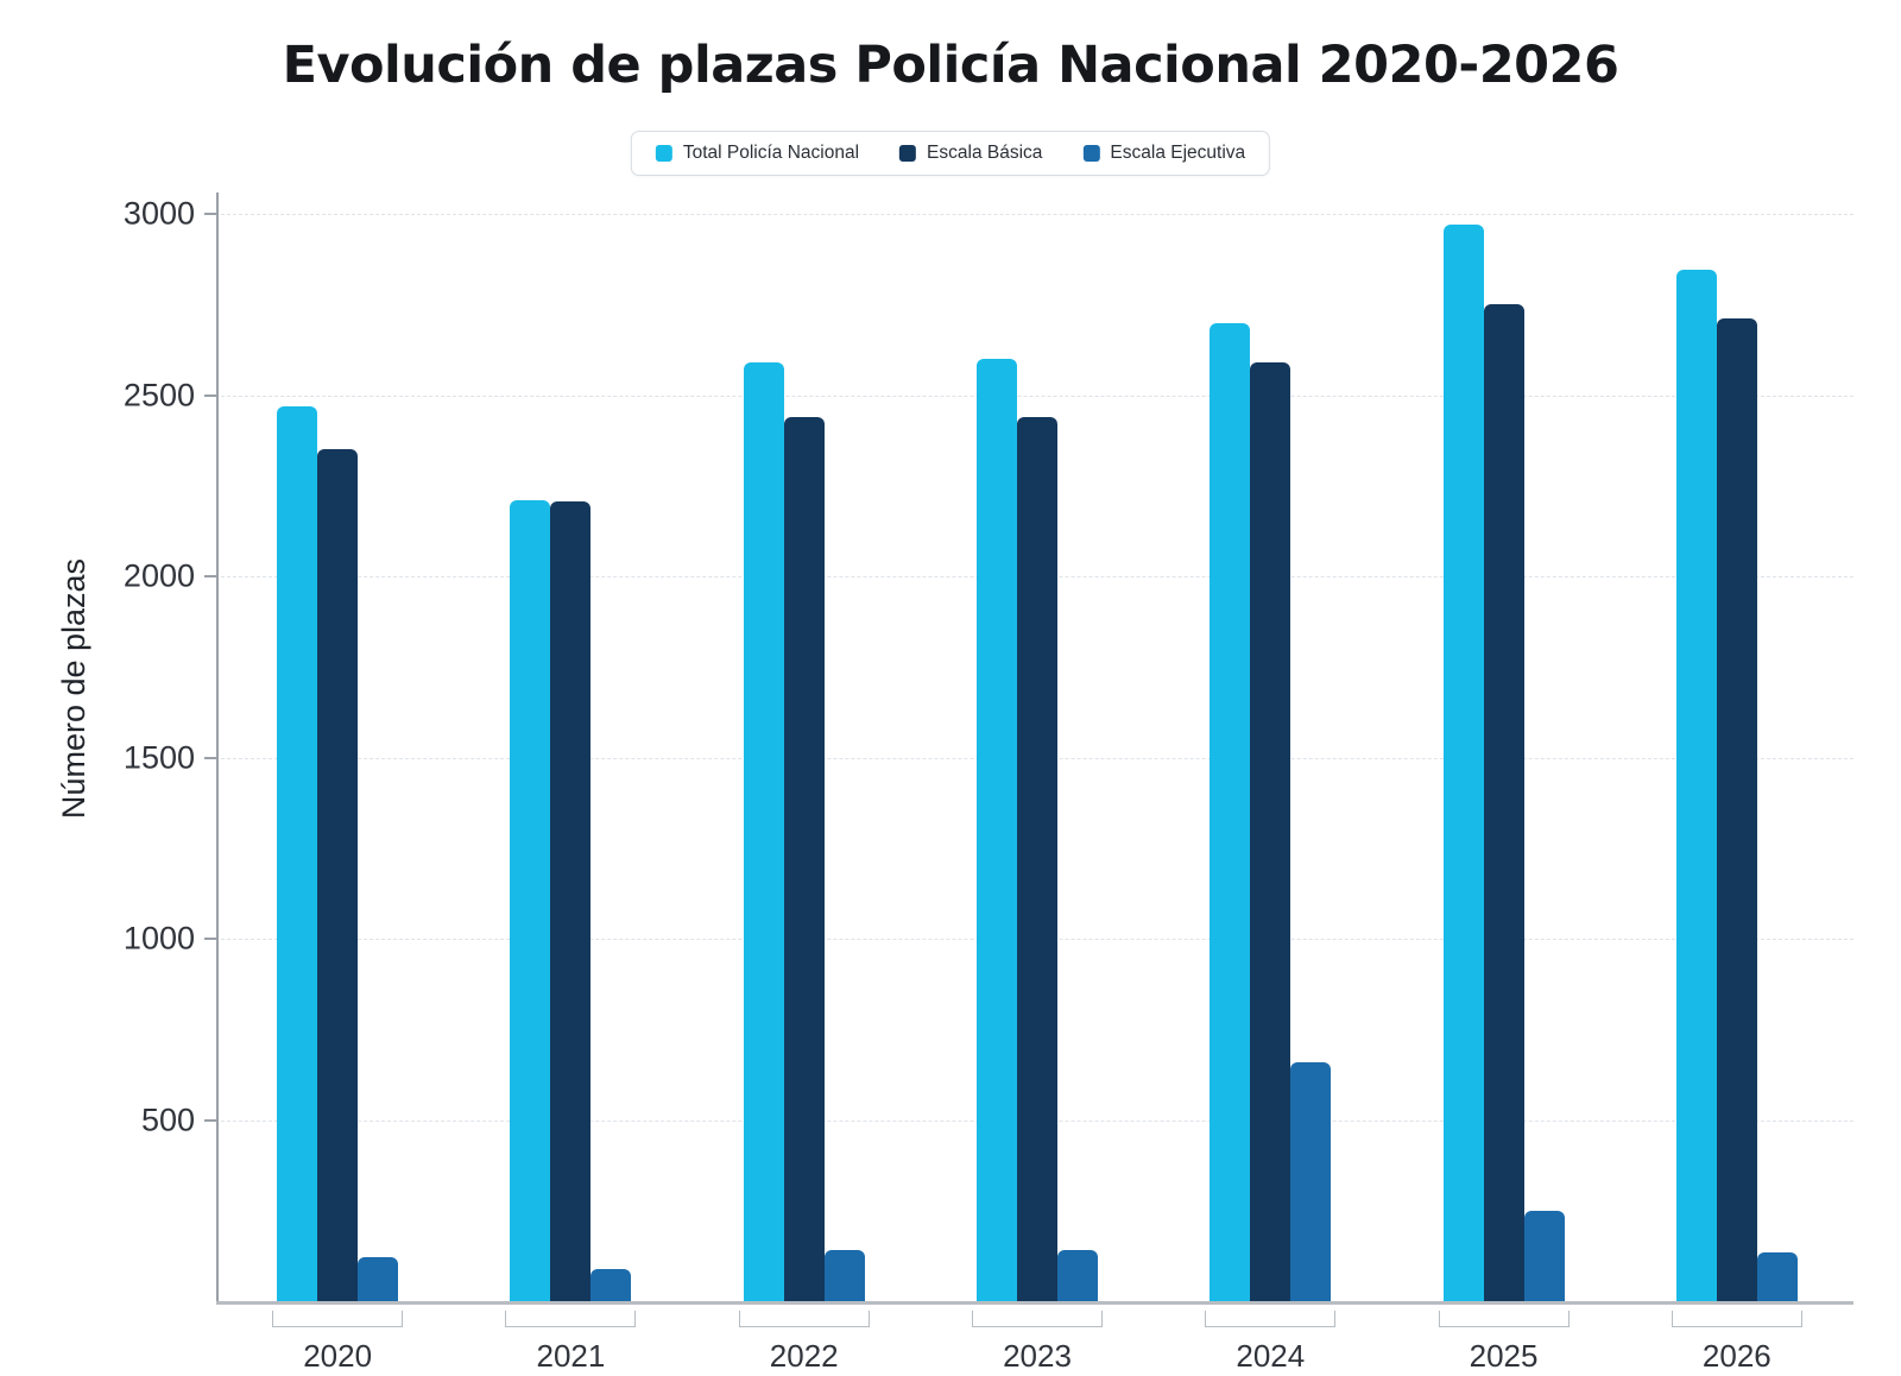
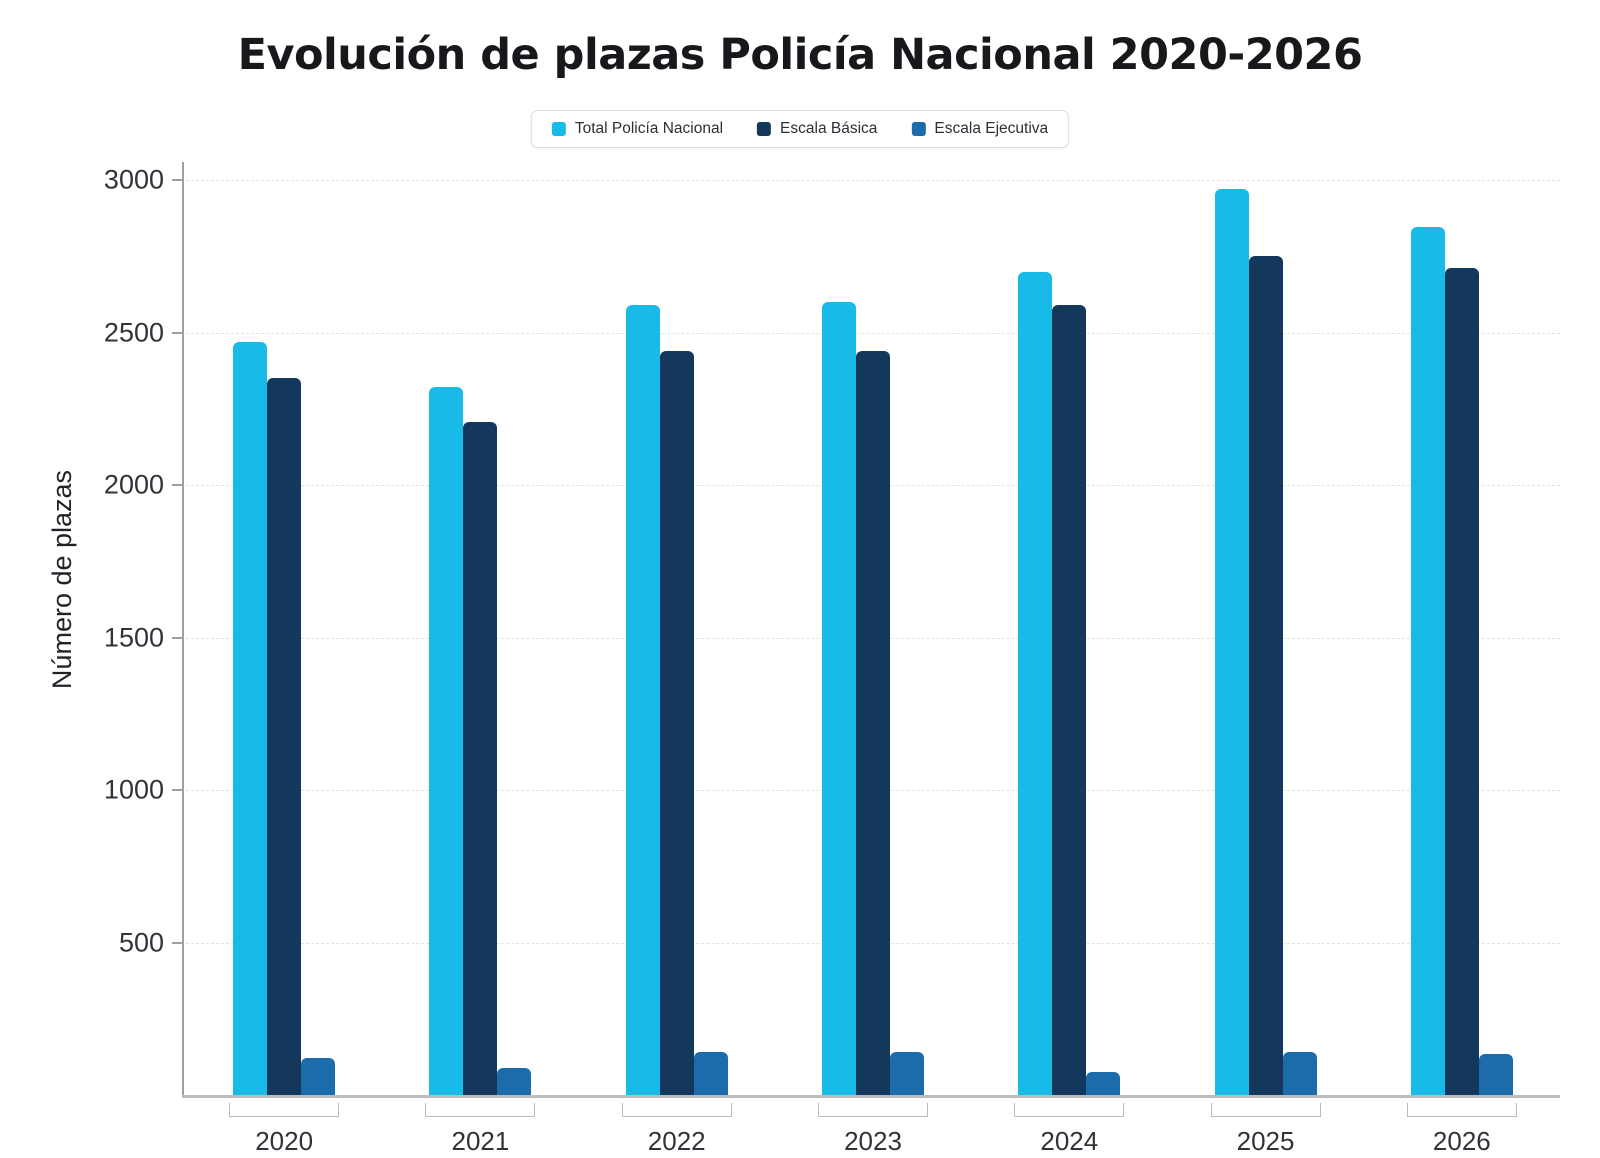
Total Policía Nacional/2021: 2210 -> 2320
Escala Ejecutiva/2024: 660 -> 80
Escala Ejecutiva/2025: 250 -> 140
